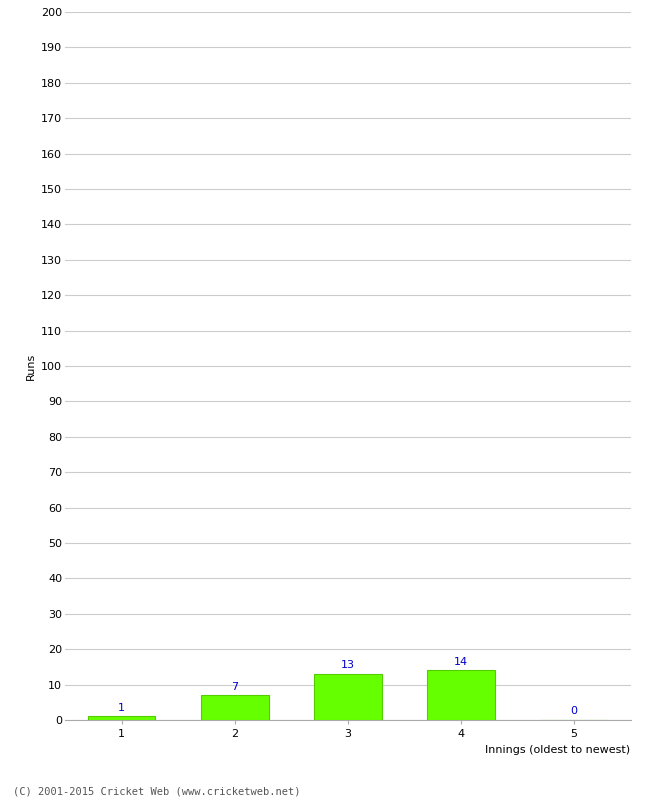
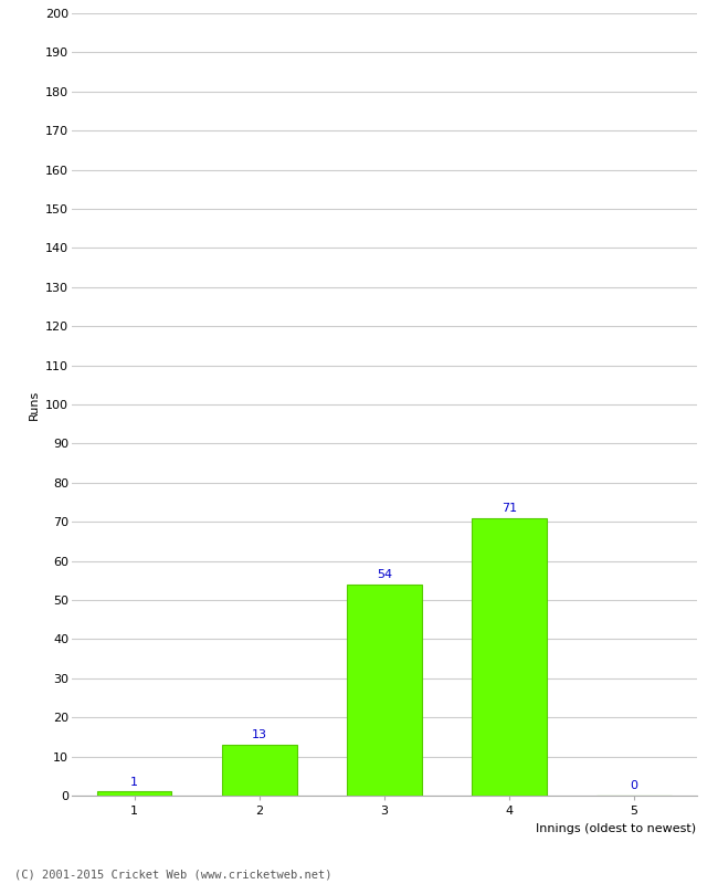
2: 7 -> 13
3: 13 -> 54
4: 14 -> 71
